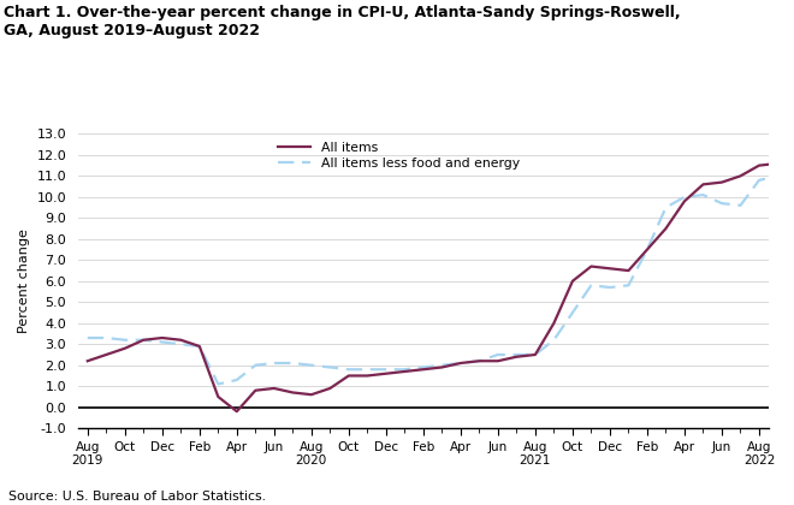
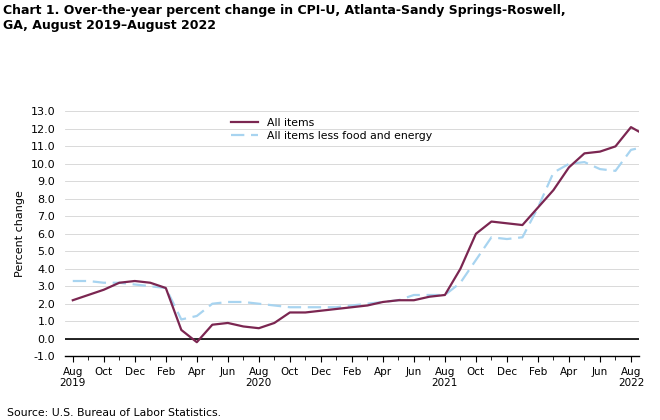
All items/Aug 2022: 11.5 -> 12.1
